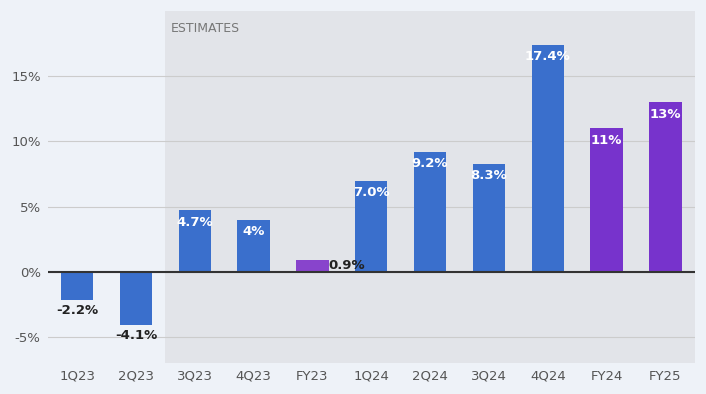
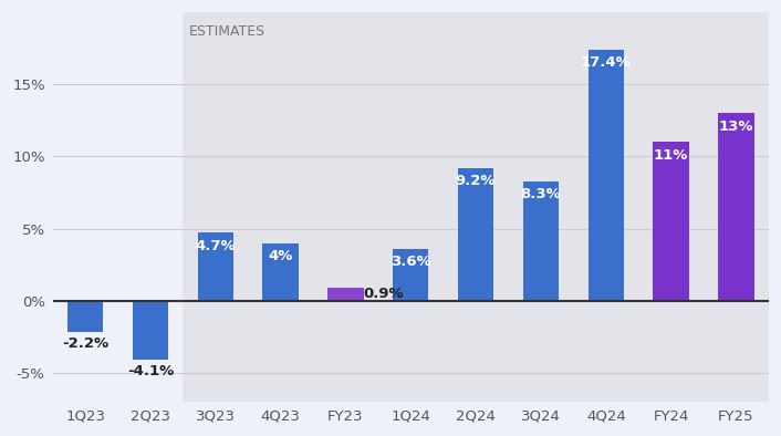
1Q24: 7.0% -> 3.6%
